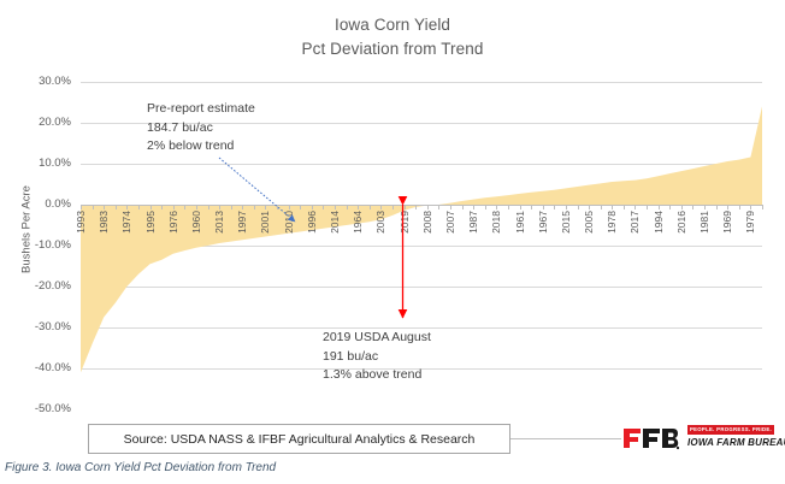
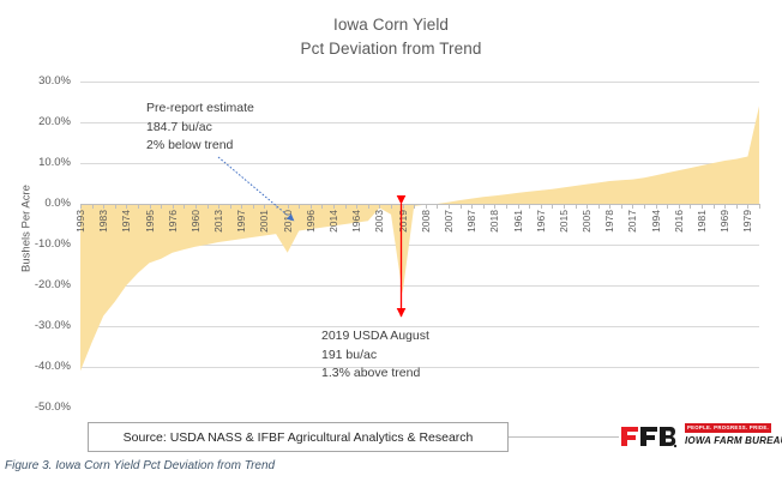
2010: -7% -> -12%
2003: -4% -> -1%
2019: -1% -> -22%
